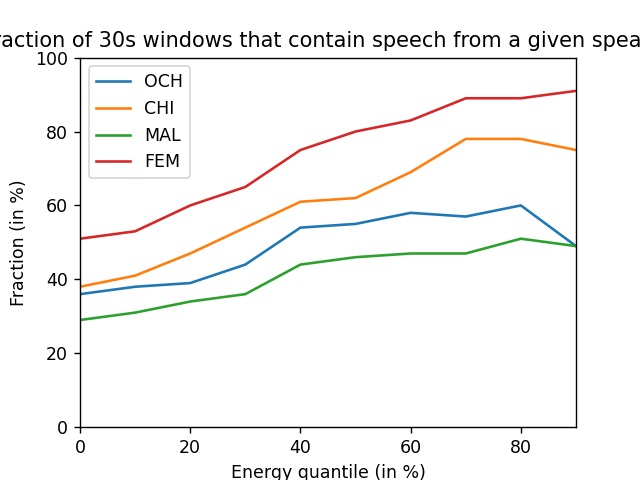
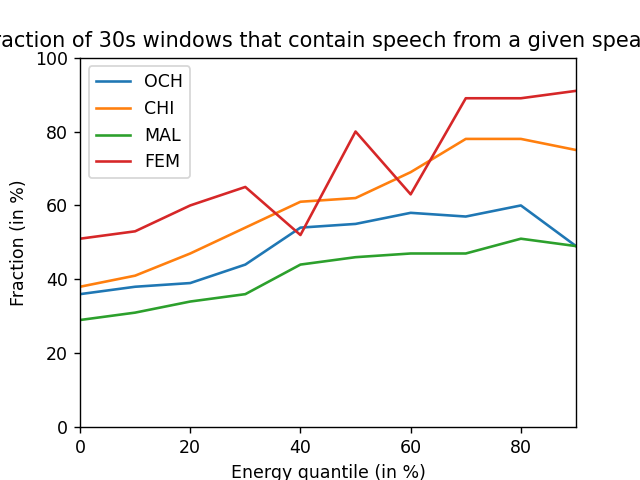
FEM/40: 75 -> 52
FEM/60: 83 -> 63
